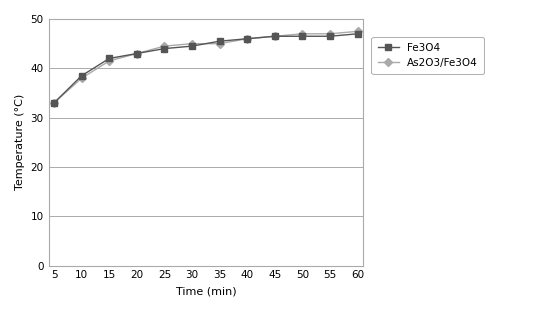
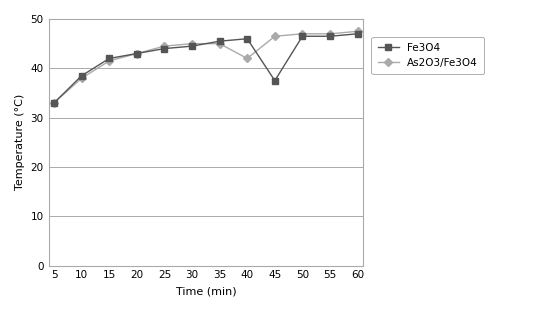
As2O3/Fe3O4/40: 46.0 -> 42.0
Fe3O4/45: 46.5 -> 37.5
